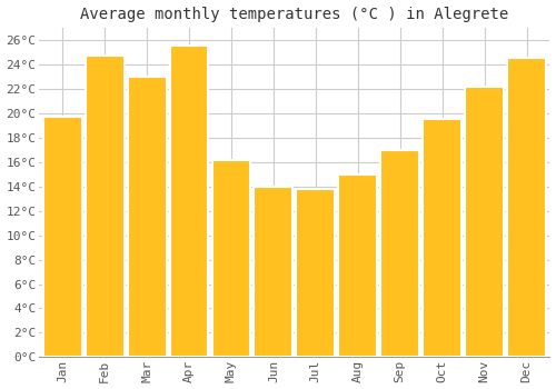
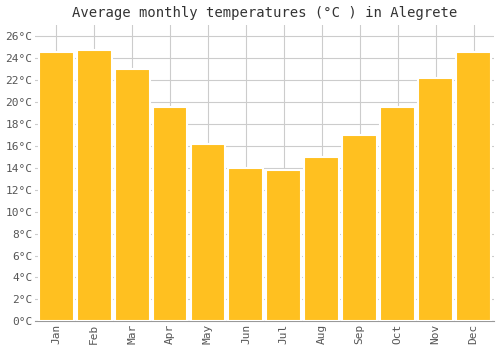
Jan: 19.7°C -> 24.5°C
Apr: 25.5°C -> 19.5°C
